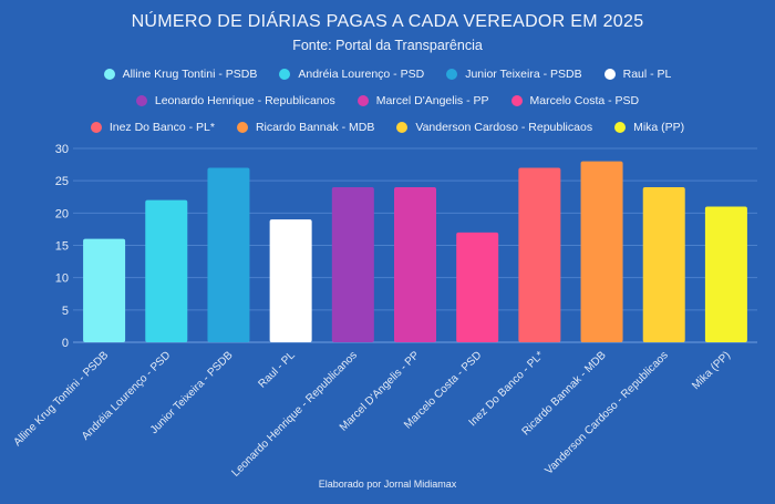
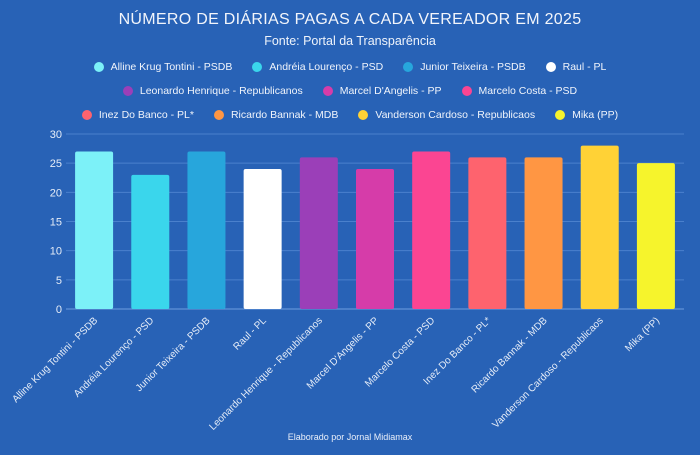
Alline Krug Tontini - PSDB: 16 -> 27
Andréia Lourenço - PSD: 22 -> 23
Raul - PL: 19 -> 24
Leonardo Henrique - Republicanos: 24 -> 26
Marcelo Costa - PSD: 17 -> 27
Inez Do Banco - PL*: 27 -> 26
Ricardo Bannak - MDB: 28 -> 26
Vanderson Cardoso - Republicaos: 24 -> 28
Mika (PP): 21 -> 25
